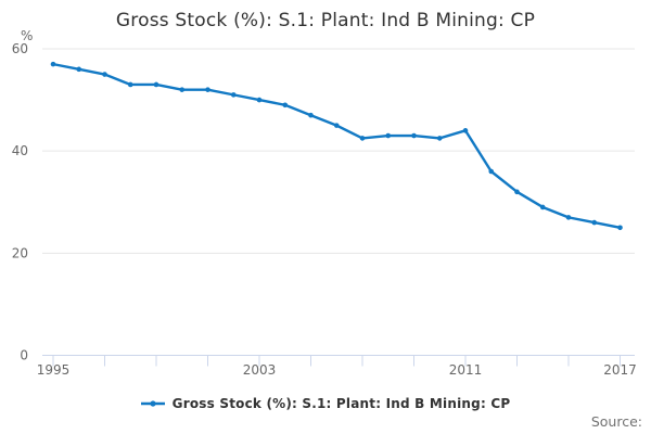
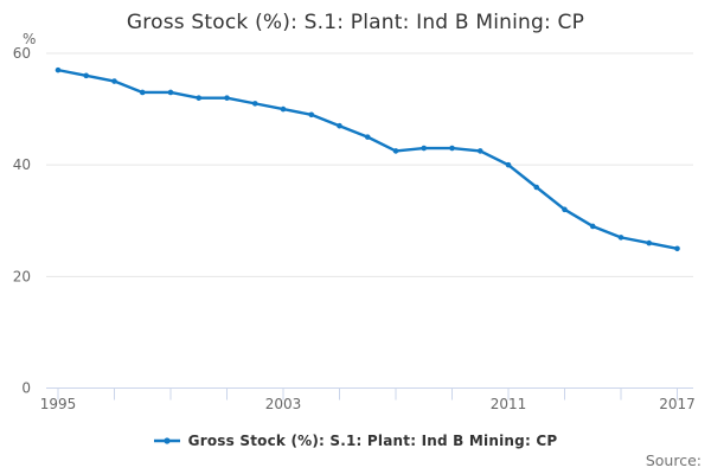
2011: 44 -> 40
